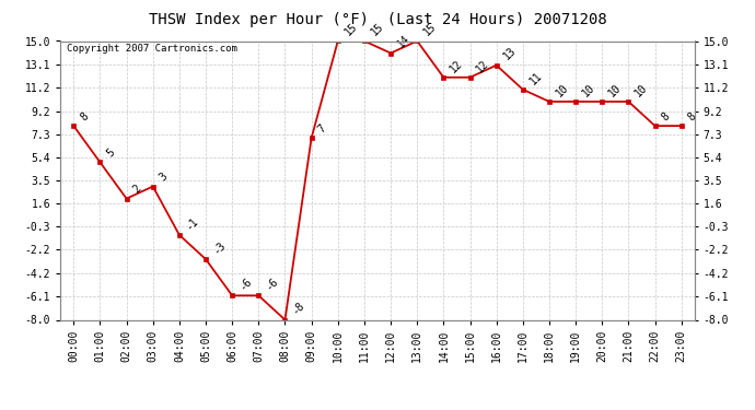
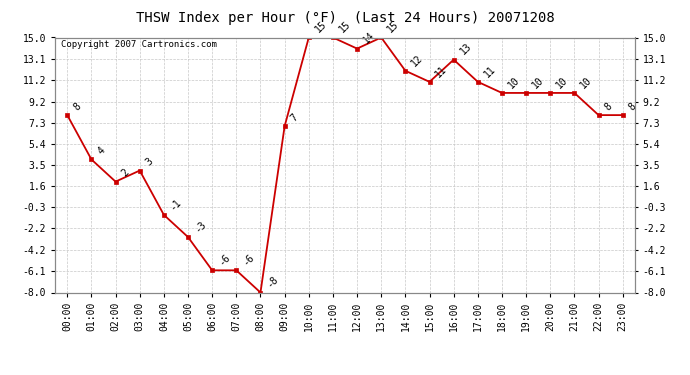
01:00: 5 -> 4
15:00: 12 -> 11
